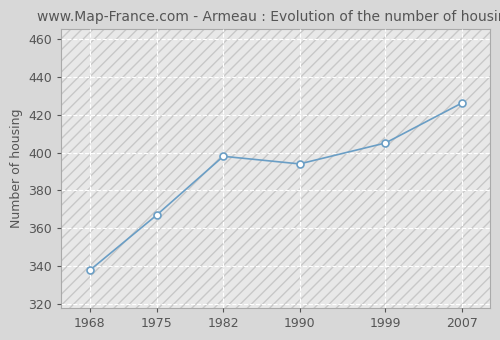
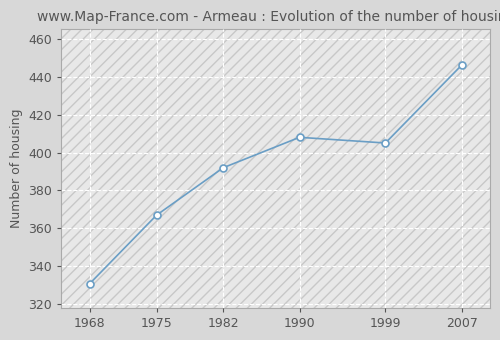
1968: 338 -> 331
1982: 398 -> 392
1990: 394 -> 408
2007: 426 -> 446
